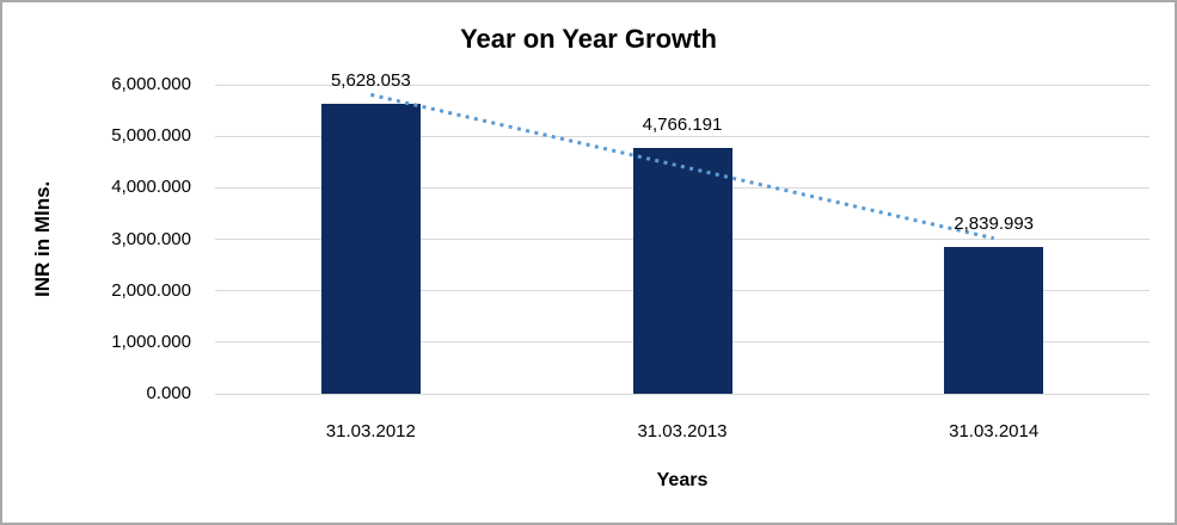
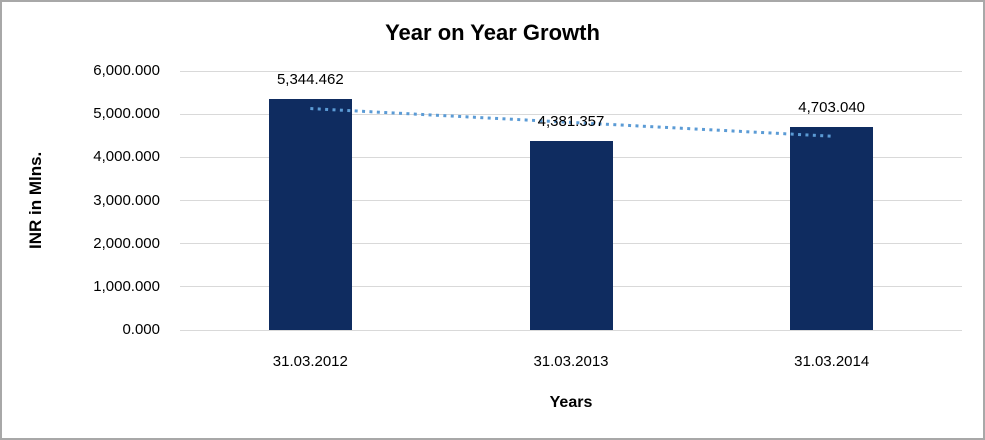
31.03.2012: 5,628.053 -> 5,344.462
31.03.2013: 4,766.191 -> 4,381.357
31.03.2014: 2,839.993 -> 4,703.040
